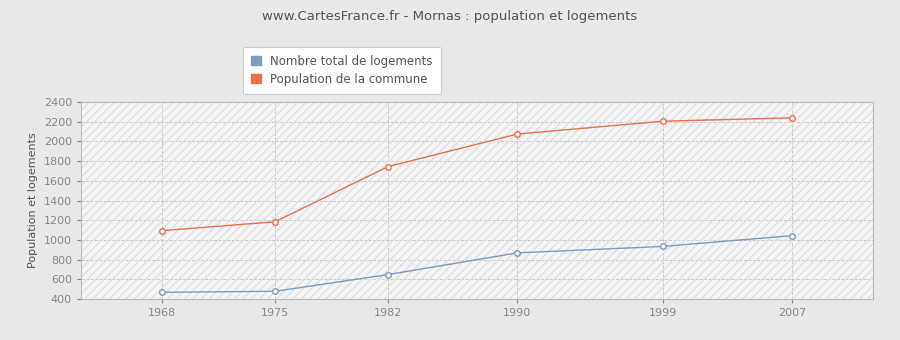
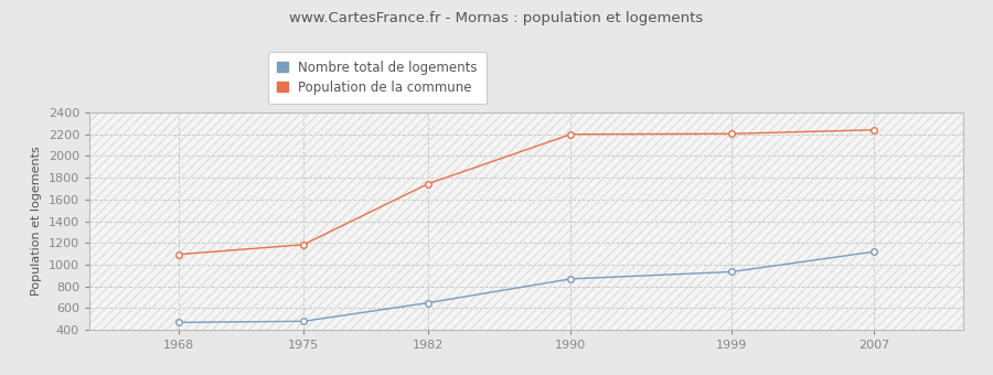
Population de la commune/1990: 2080 -> 2200
Nombre total de logements/2007: 1040 -> 1120
